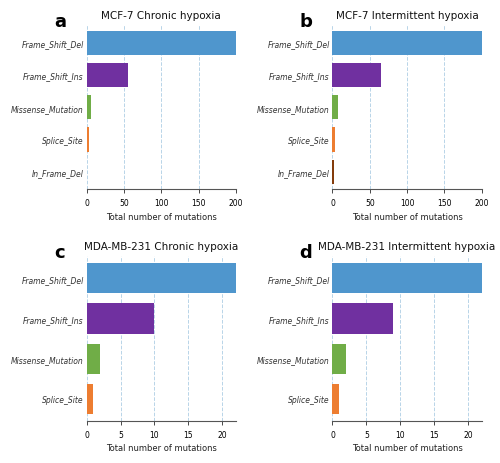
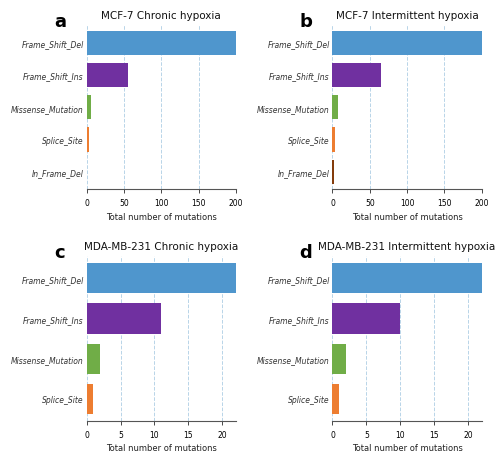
MDA-MB-231 Chronic hypoxia/Frame_Shift_Ins: 10 -> 11
MDA-MB-231 Intermittent hypoxia/Frame_Shift_Ins: 9 -> 10
